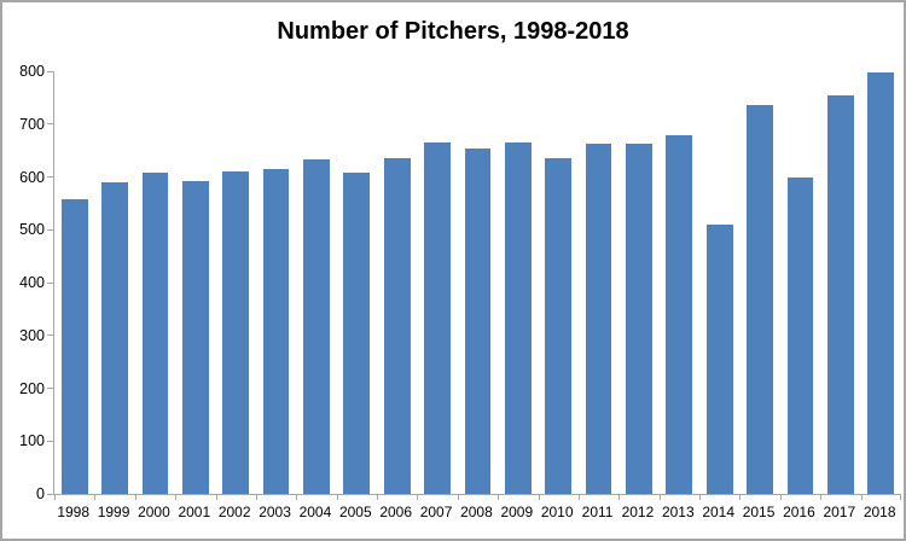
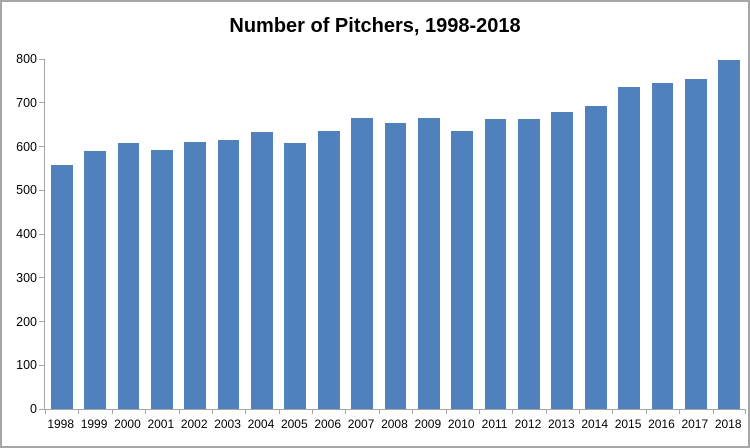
2014: 510 -> 690
2016: 600 -> 740
